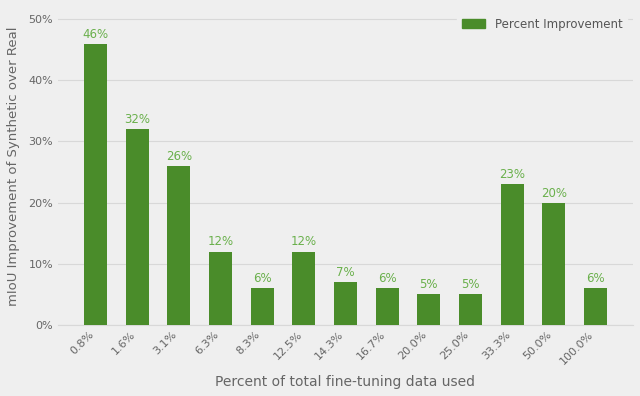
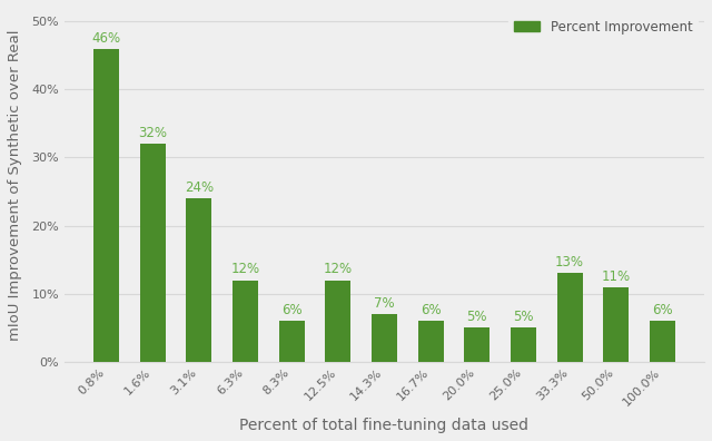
3.1%: 26% -> 24%
33.3%: 23% -> 13%
50.0%: 20% -> 11%
